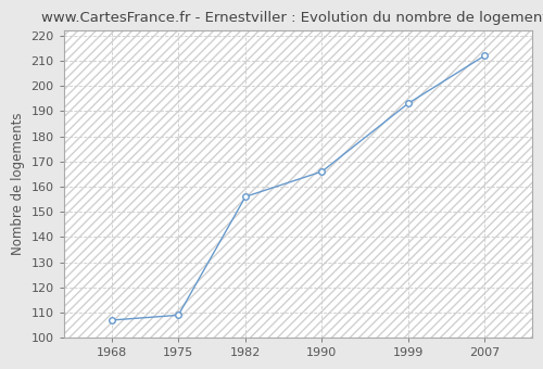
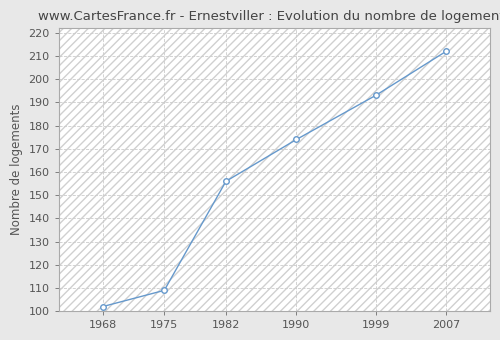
1968: 107 -> 102
1990: 166 -> 174
